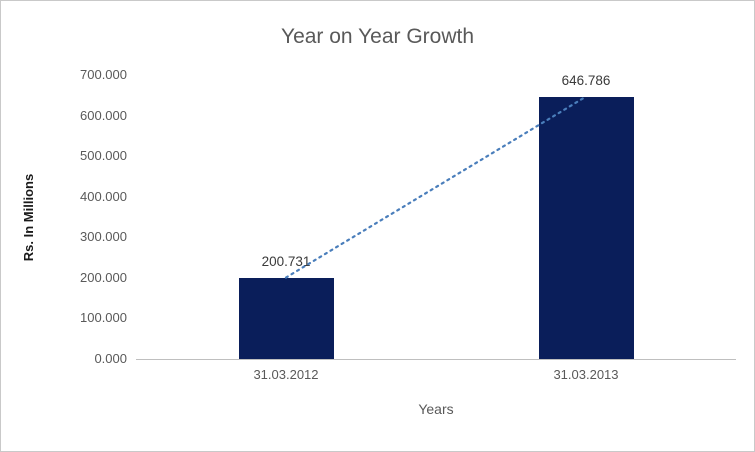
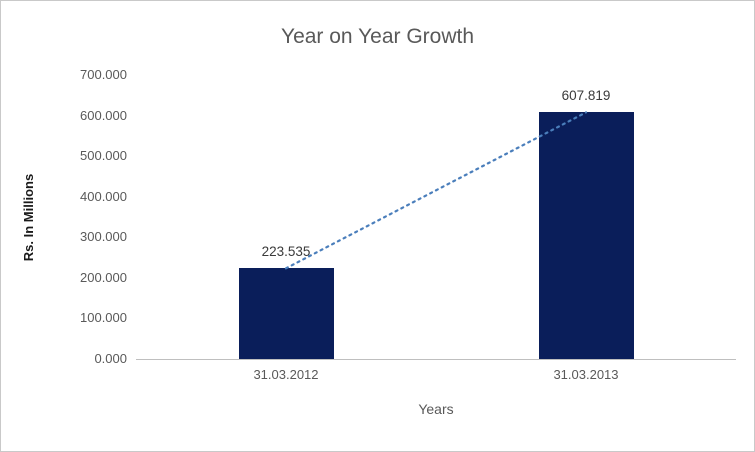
31.03.2012: 200.731 -> 223.535
31.03.2013: 646.786 -> 607.819
